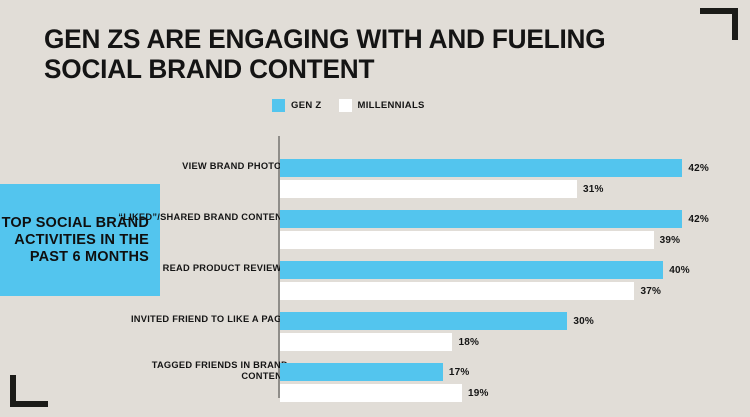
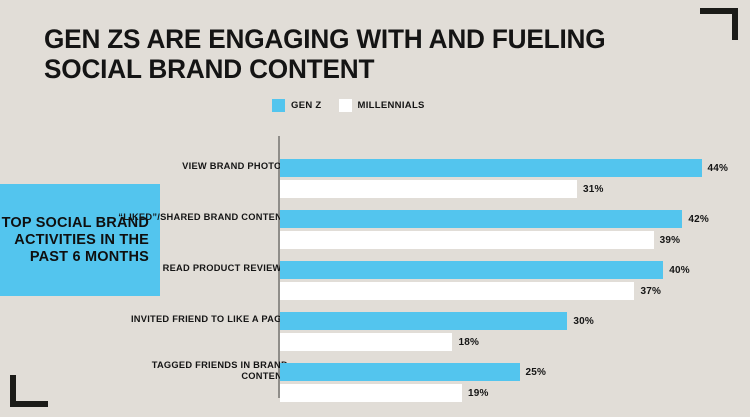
GEN Z/VIEW BRAND PHOTOS: 42% -> 44%
GEN Z/TAGGED FRIENDS IN BRAND CONTENT: 17% -> 25%
